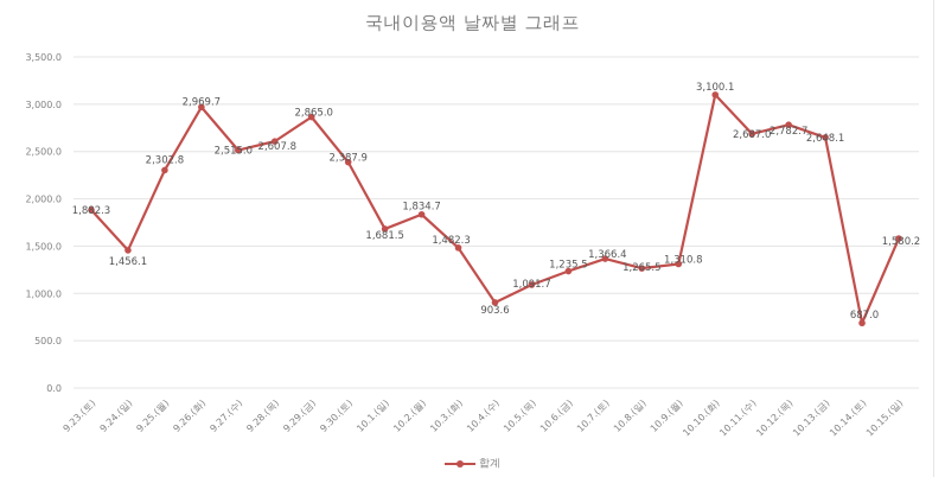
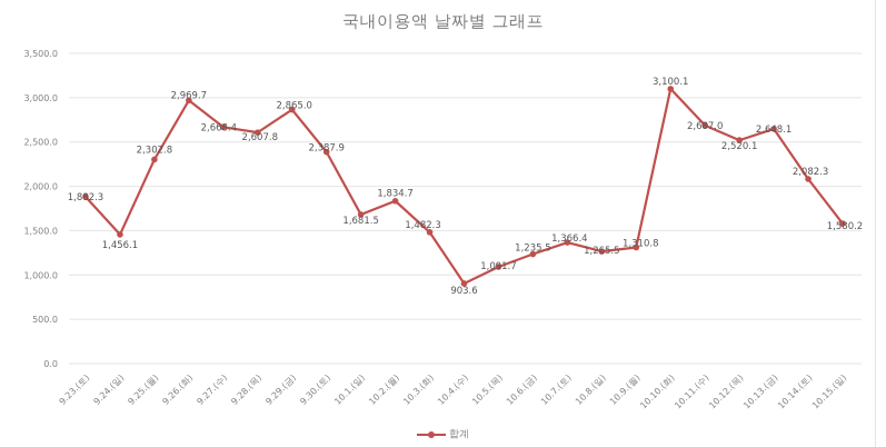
9.27.(수): 2,515.0 -> 2,668.4
10.12.(목): 2,782.7 -> 2,520.1
10.14.(토): 687.0 -> 2,082.3
